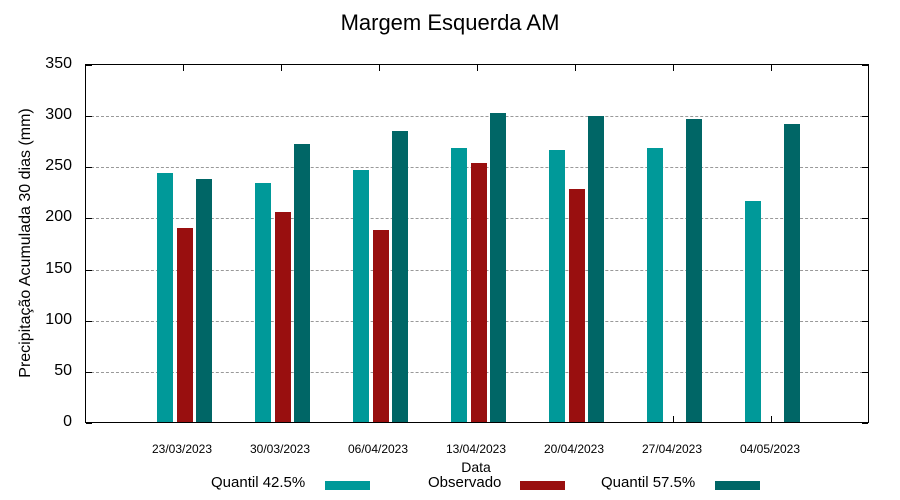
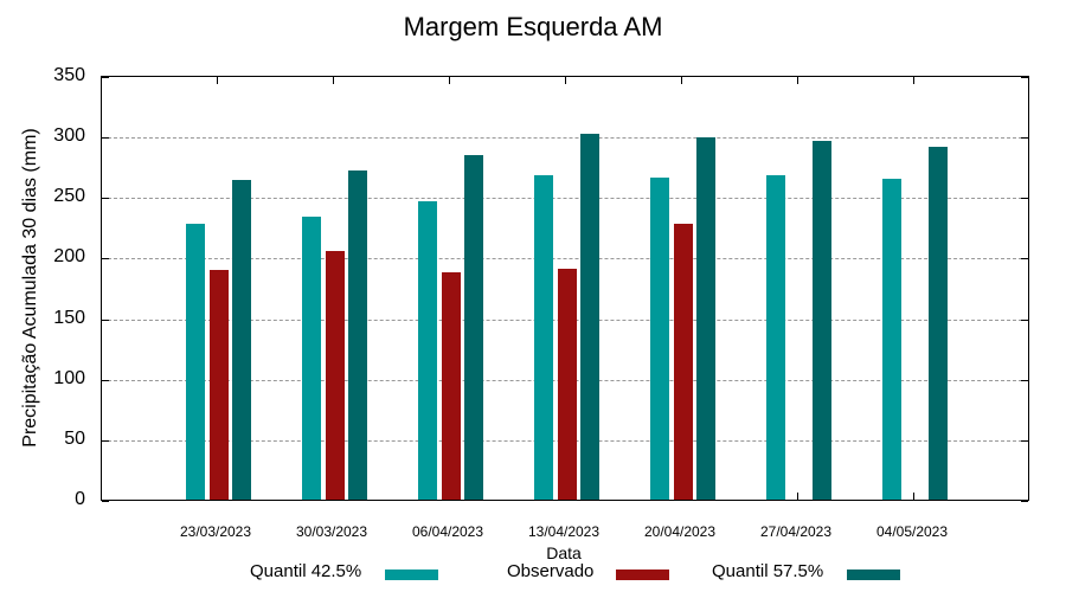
Quantil 42.5%/23/03/2023: 243 -> 228
Quantil 57.5%/23/03/2023: 238 -> 264
Observado/13/04/2023: 253 -> 191
Quantil 42.5%/04/05/2023: 216 -> 265
